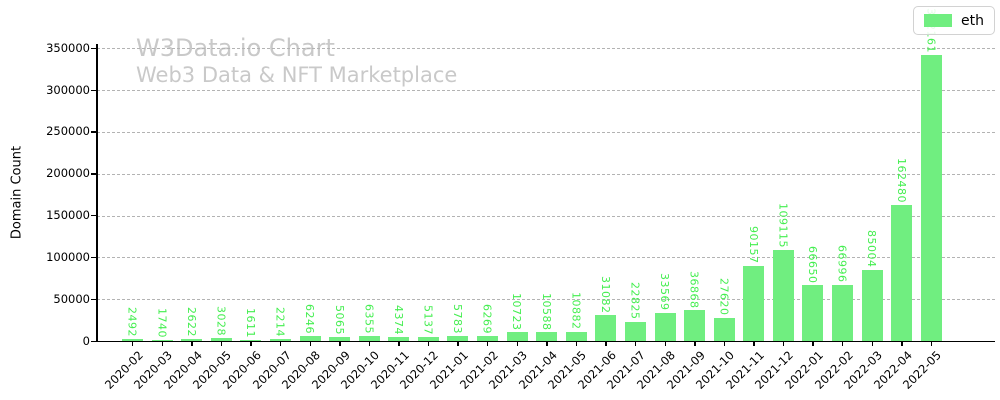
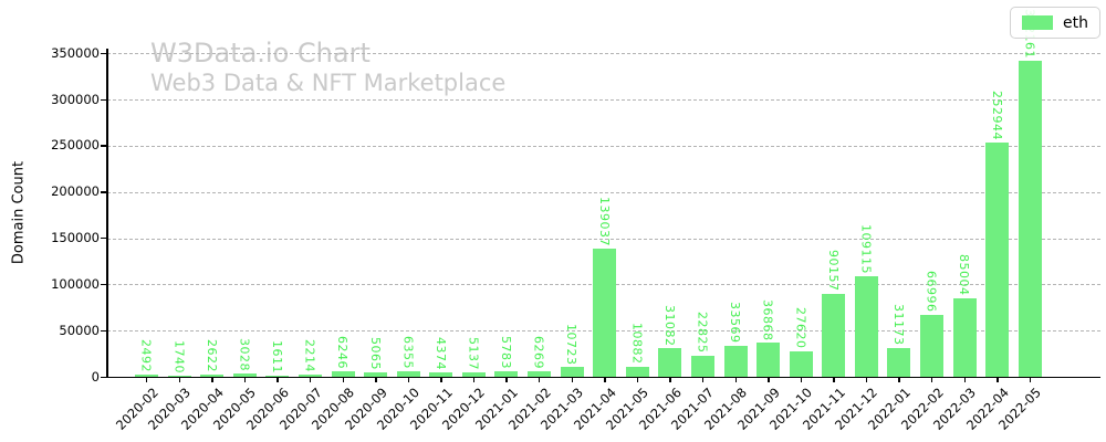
2021-04: 10588 -> 139037
2022-01: 66650 -> 31173
2022-04: 162480 -> 252944
